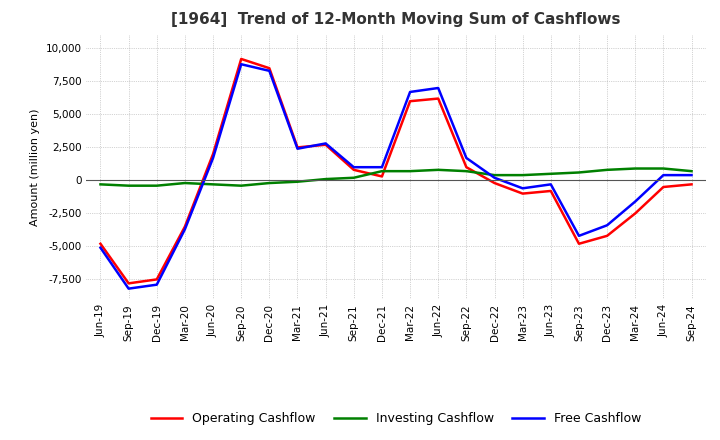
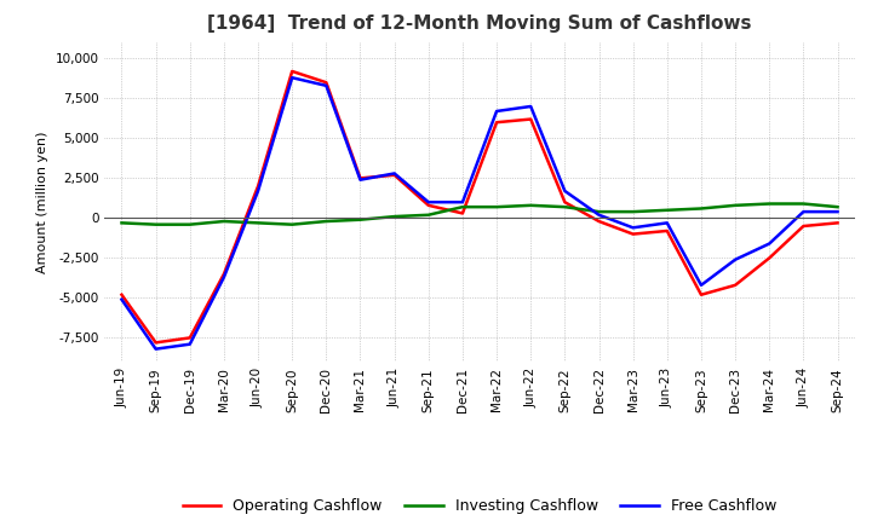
Free Cashflow/Dec-23: -3,400 -> -2,600
